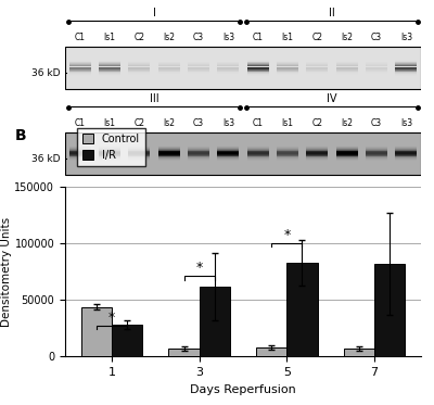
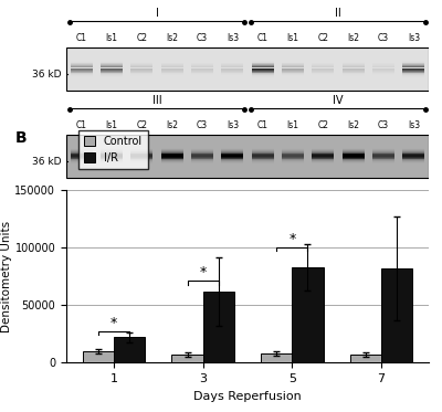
Control/1: 44000 -> 10000
I/R/1: 28000 -> 22000
